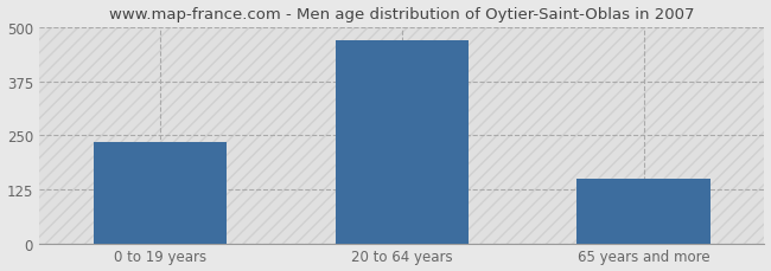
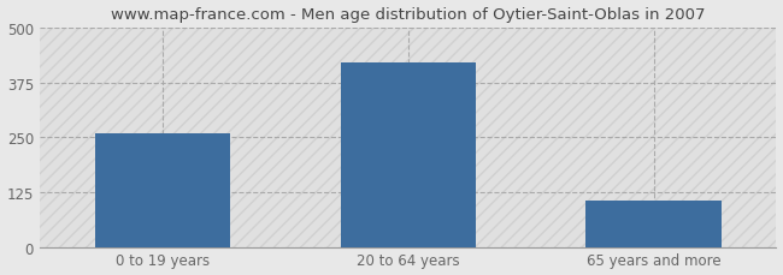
0 to 19 years: 235 -> 260
20 to 64 years: 470 -> 420
65 years and more: 150 -> 105
